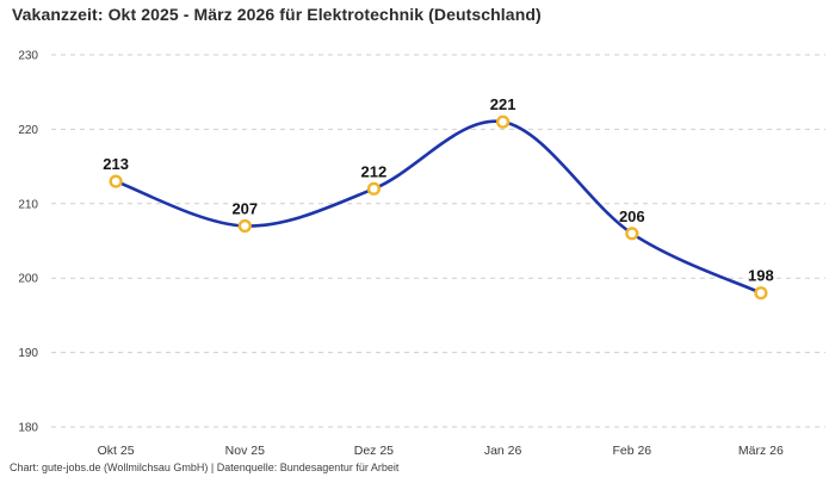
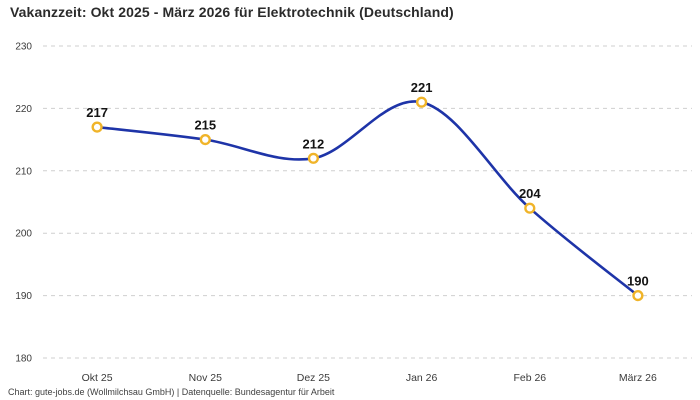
Okt 25: 213 -> 217
Nov 25: 207 -> 215
Feb 26: 206 -> 204
März 26: 198 -> 190
